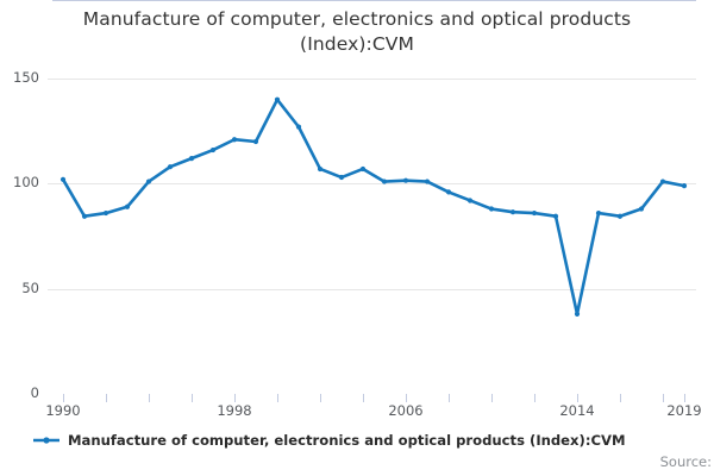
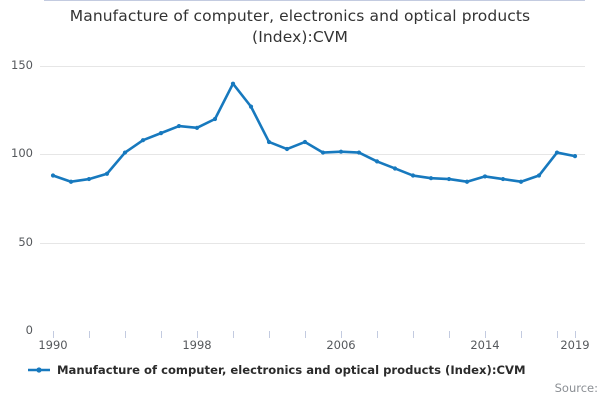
1990: 102 -> 88
1998: 121 -> 115
2014: 38 -> 88
